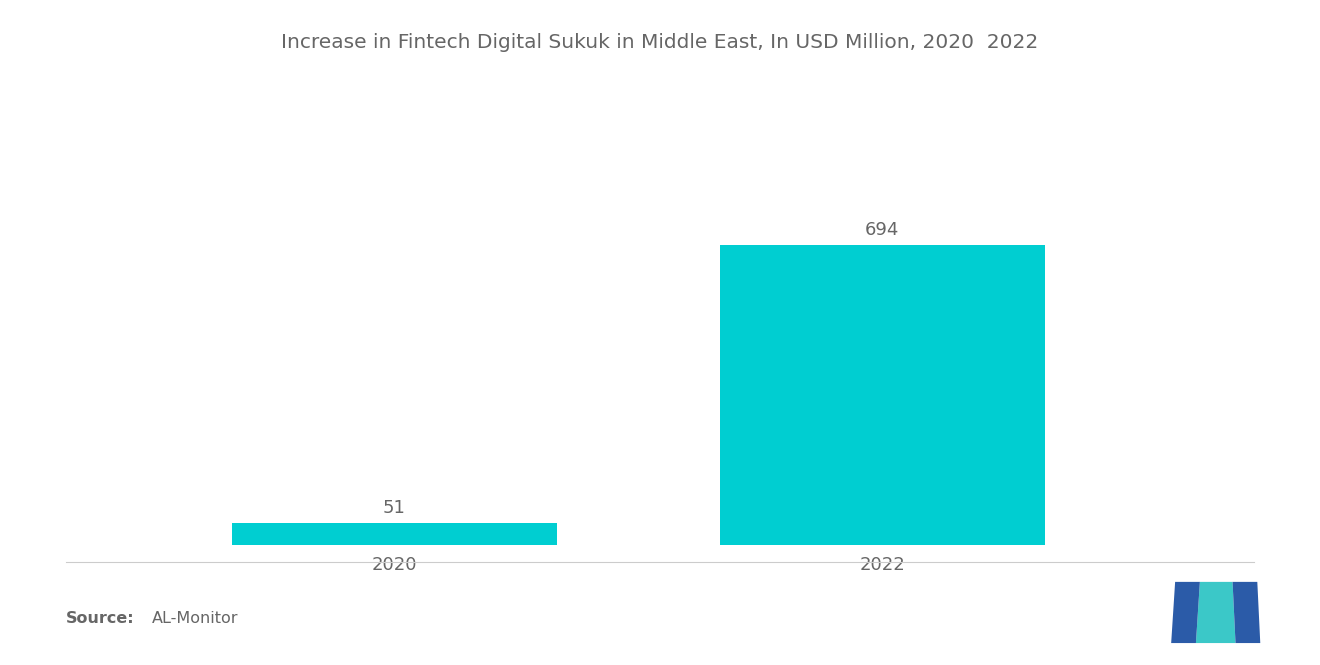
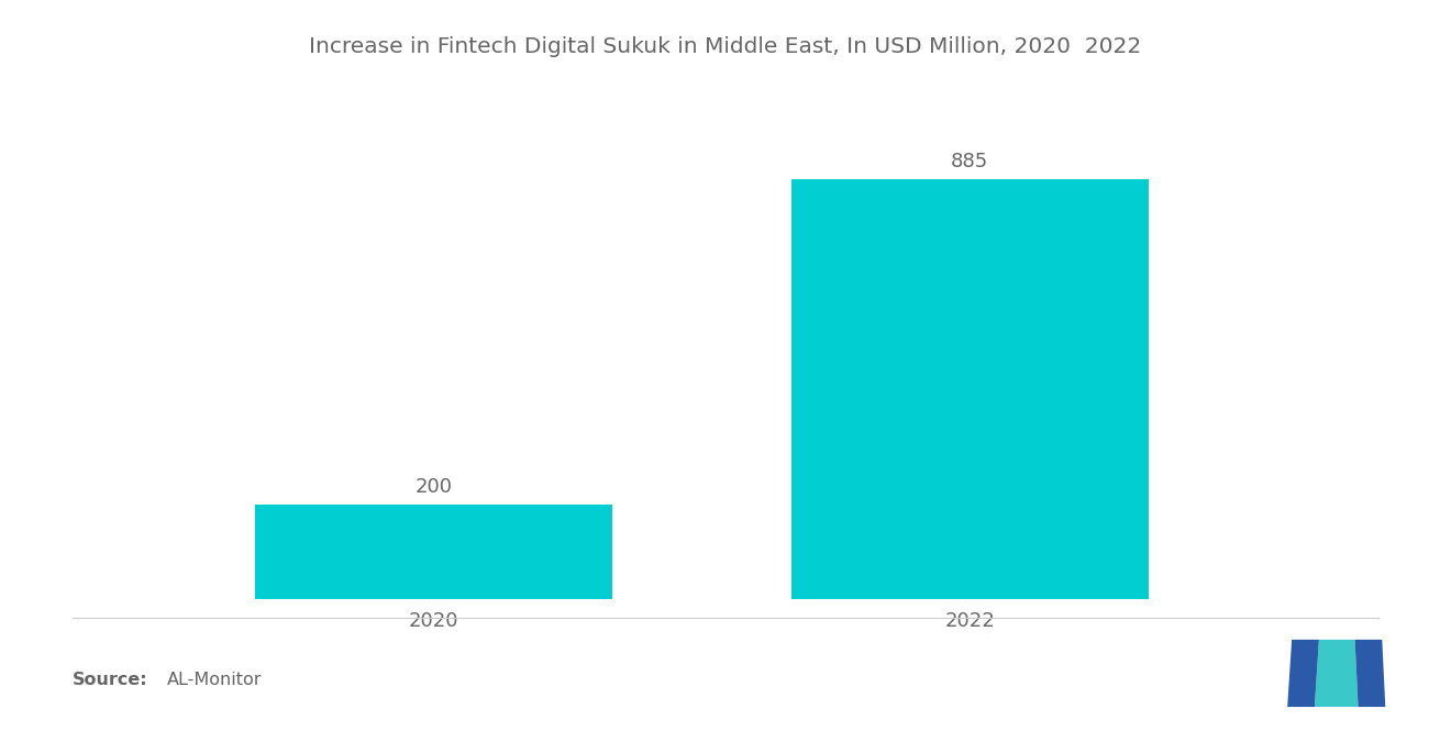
2020: 51 -> 200
2022: 694 -> 885
